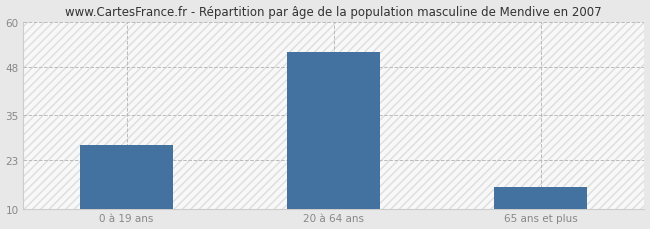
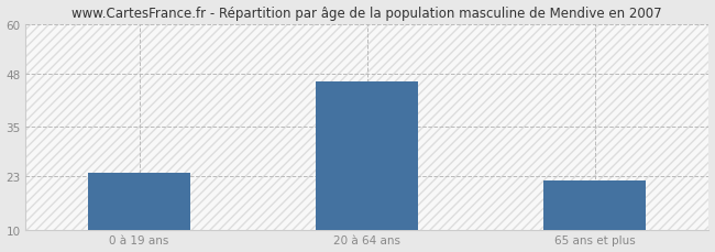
0 à 19 ans: 27 -> 24
20 à 64 ans: 52 -> 46
65 ans et plus: 16 -> 22
